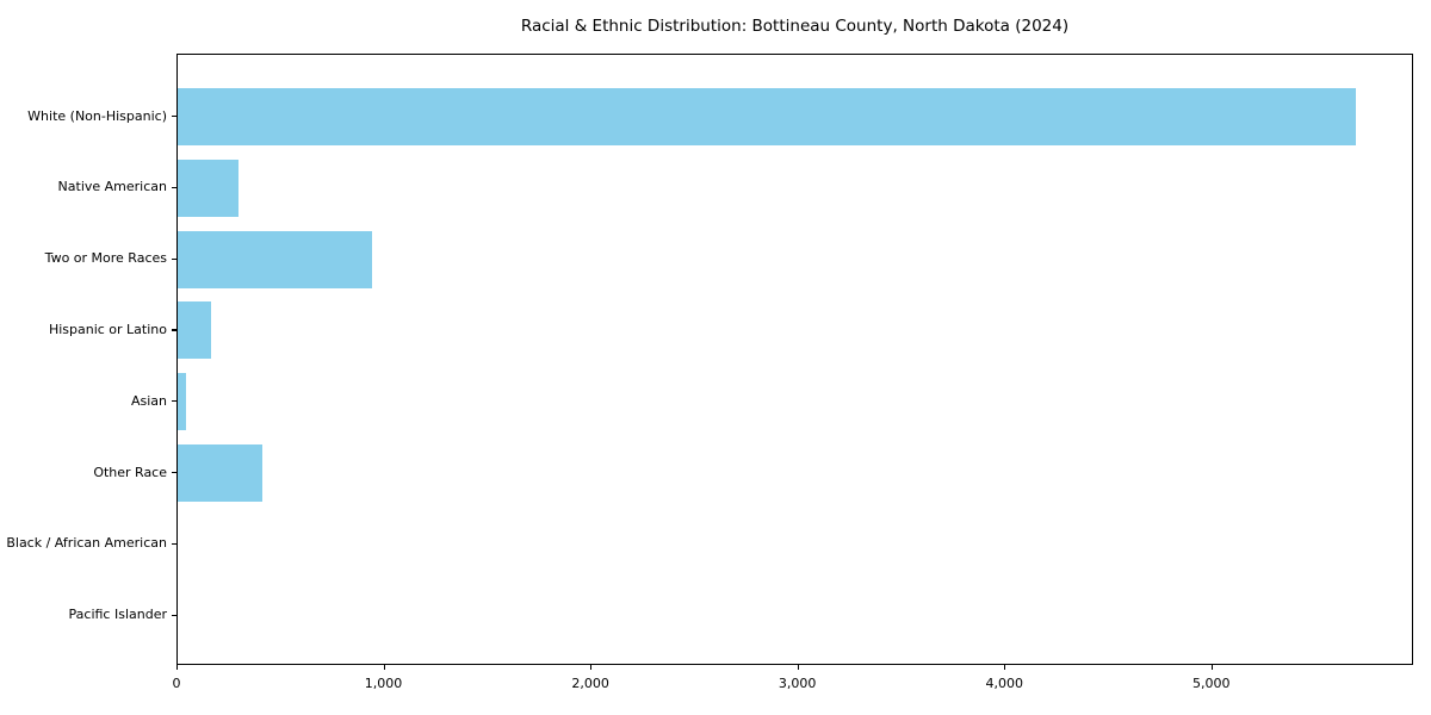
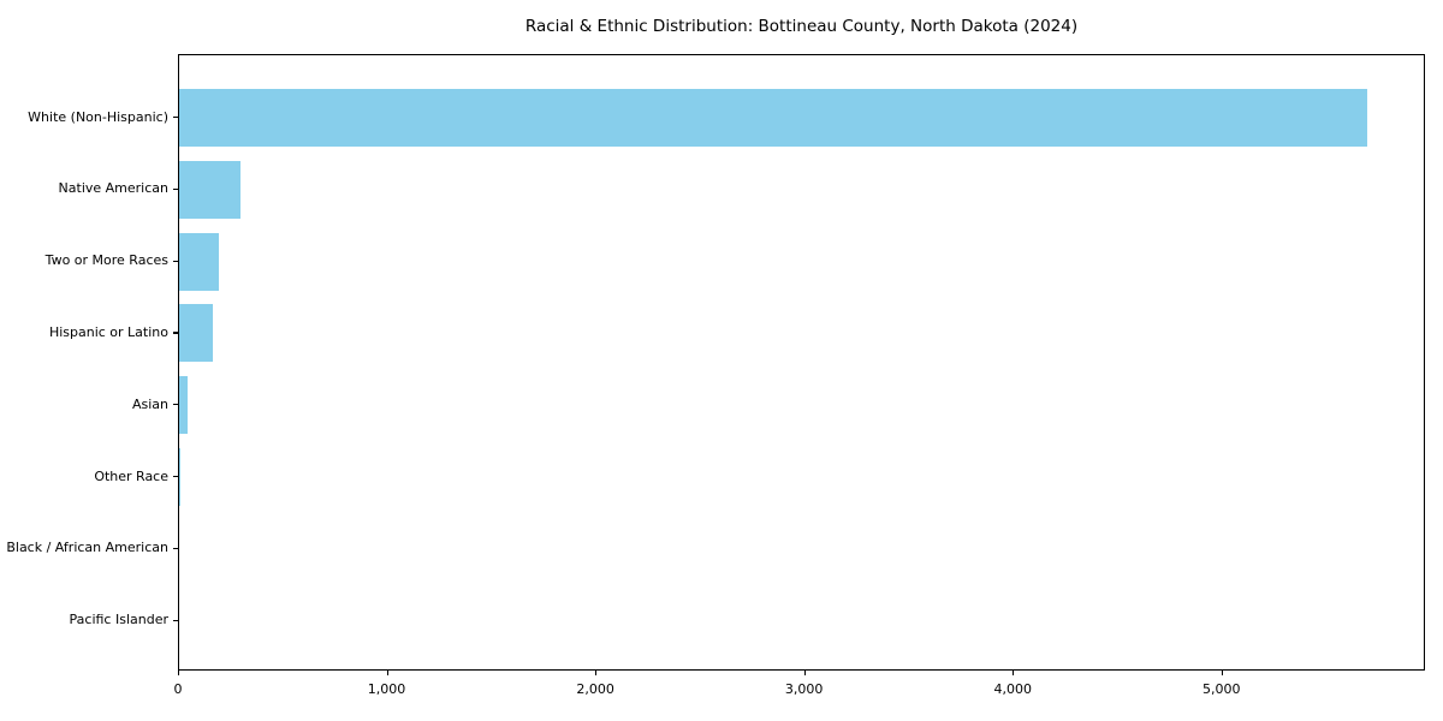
Two or More Races: 940 -> 190
Other Race: 410 -> 10
